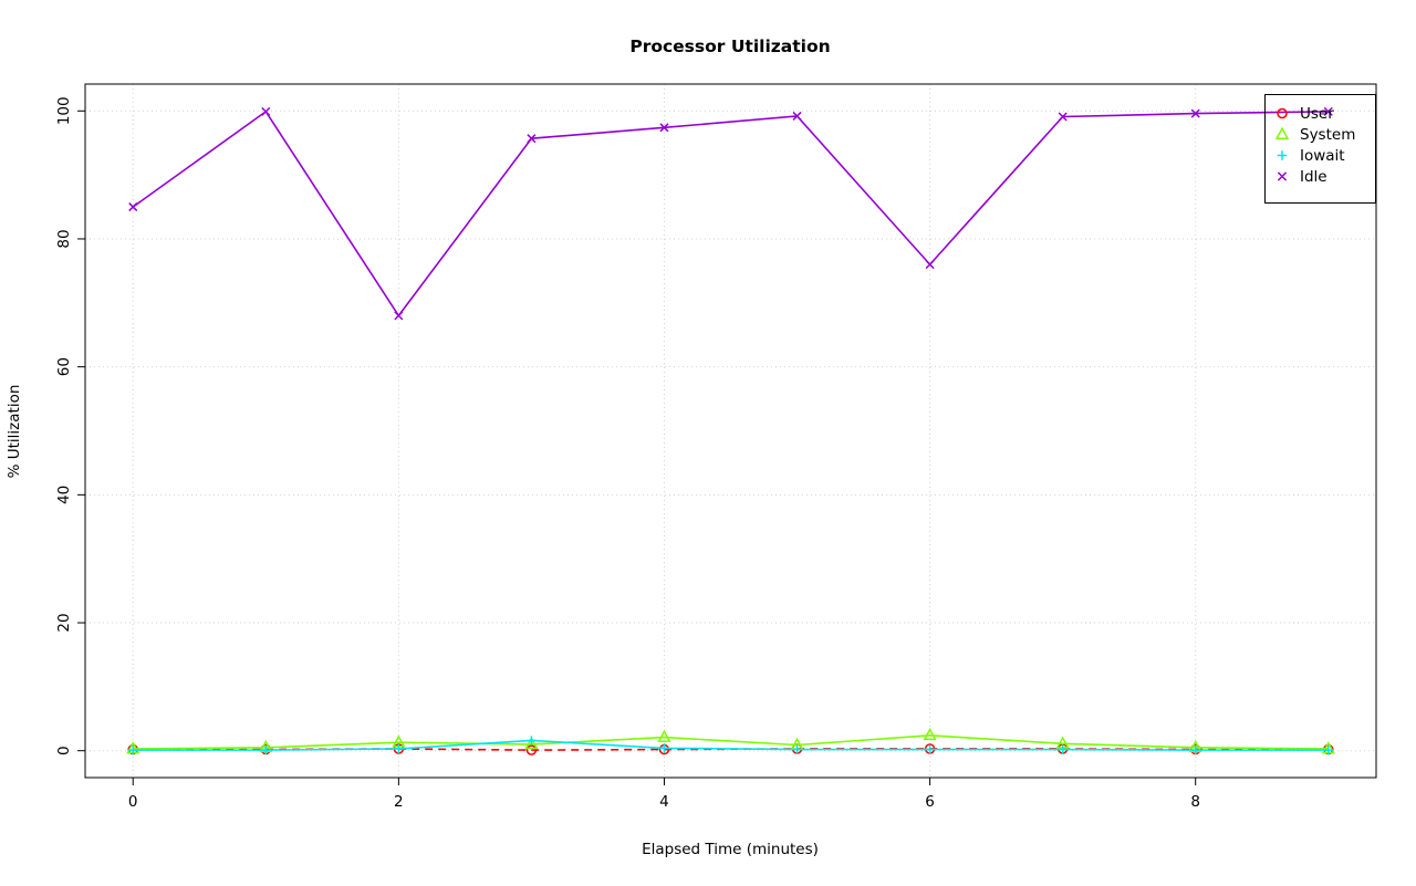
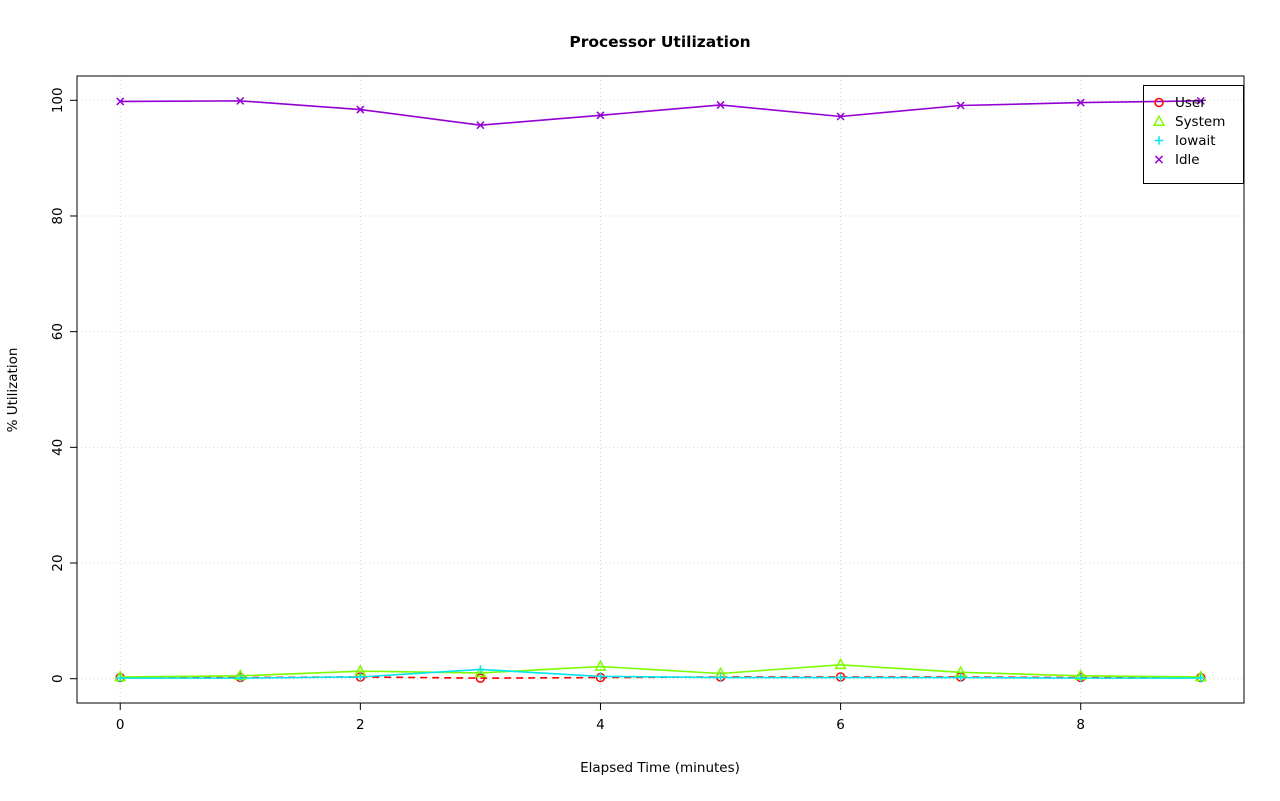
Idle/0: 85 -> 100
Idle/2: 68 -> 98
Idle/6: 76 -> 97
